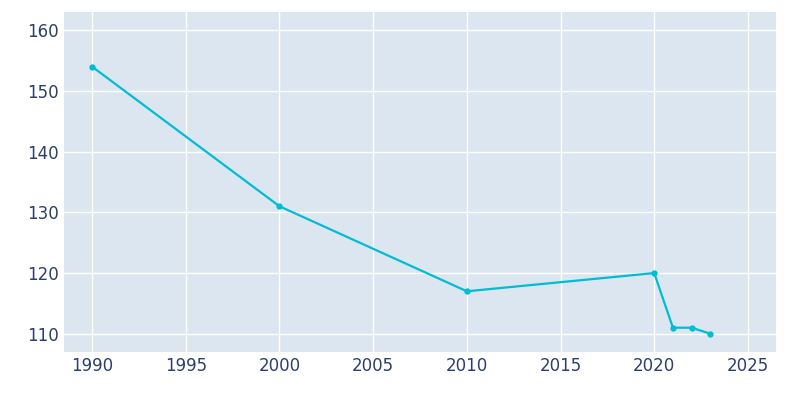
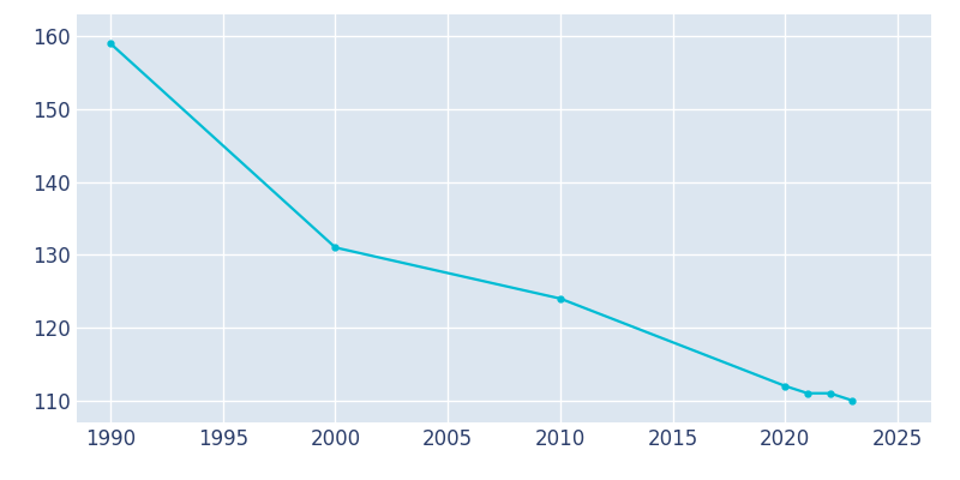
1990: 154 -> 159
2010: 117 -> 124
2020: 120 -> 112
